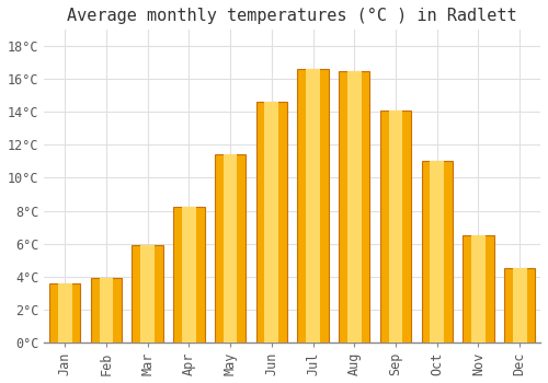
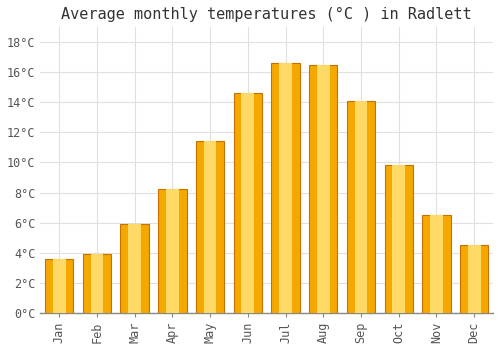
Oct: 11.0°C -> 9.8°C
